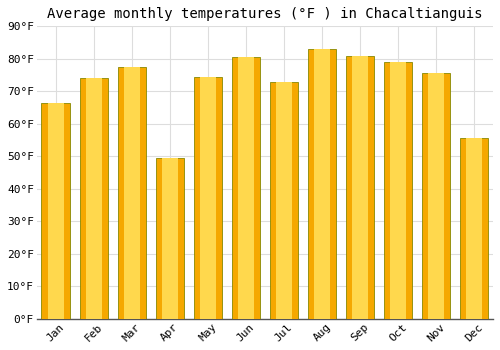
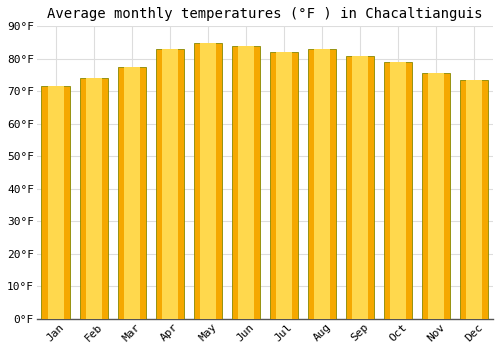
Jan: 66.5°F -> 71.5°F
Apr: 49.5°F -> 83.0°F
May: 74.5°F -> 85.0°F
Jun: 80.5°F -> 84.0°F
Jul: 73.0°F -> 82.0°F
Dec: 55.5°F -> 73.5°F
